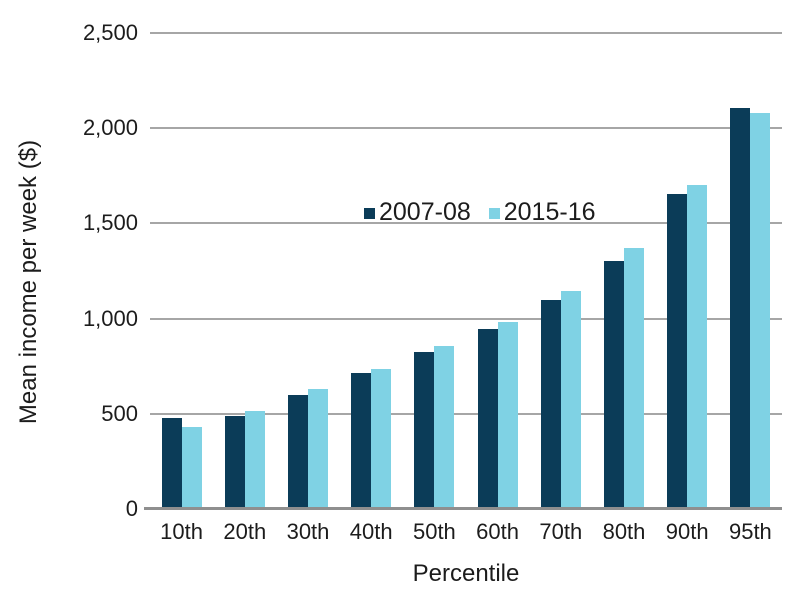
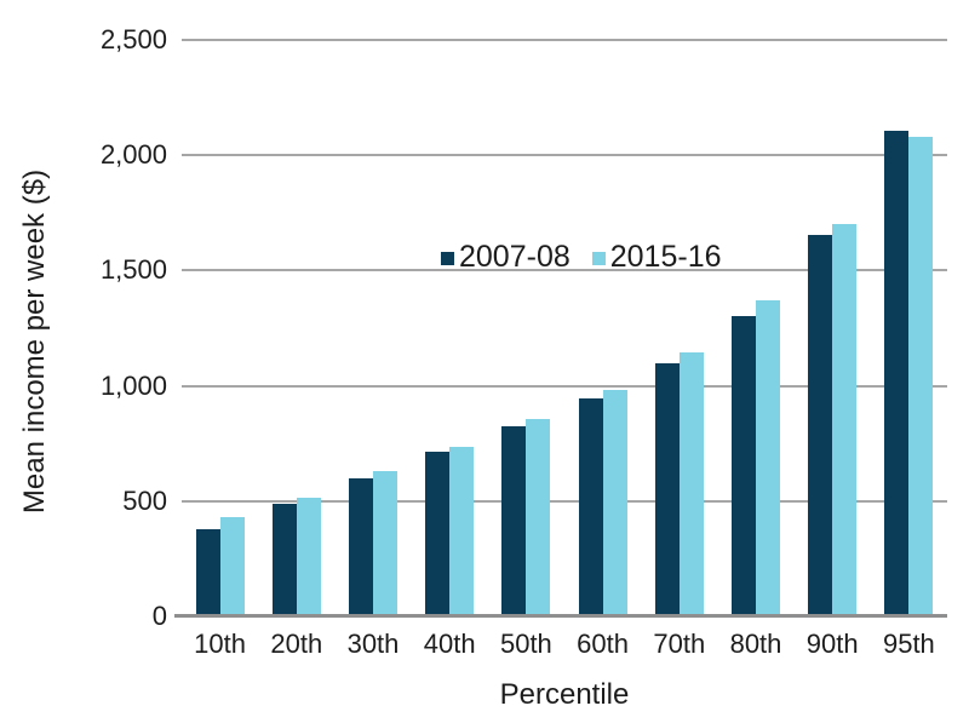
2007-08/10th: 480 -> 380
